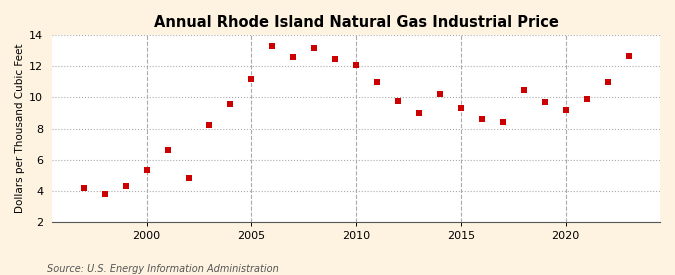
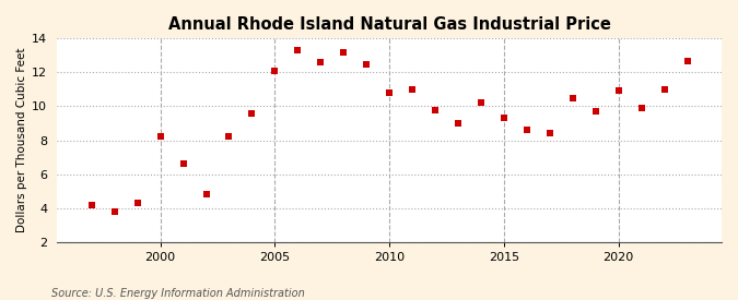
2000: 5.3 -> 8.2
2005: 11.2 -> 12.1
2010: 12.1 -> 10.8
2020: 9.2 -> 10.9
